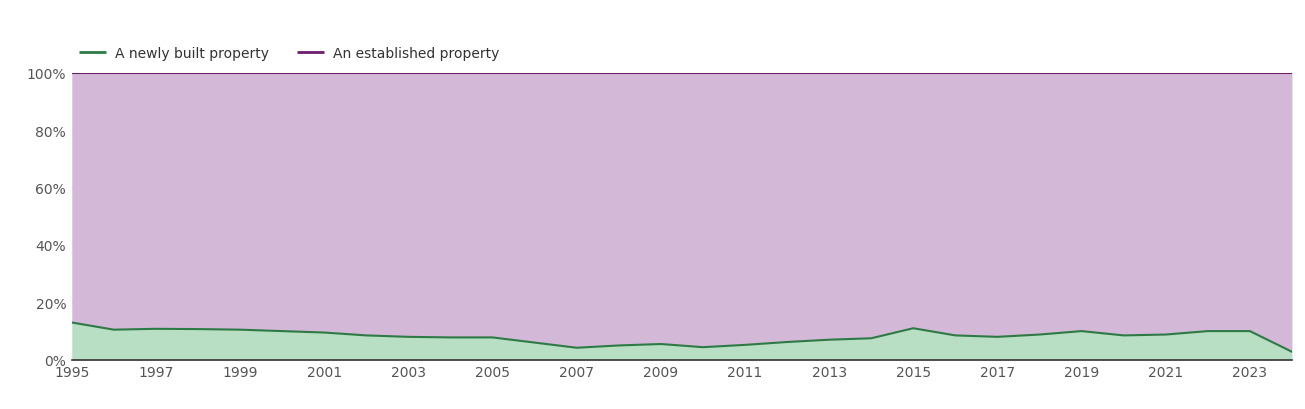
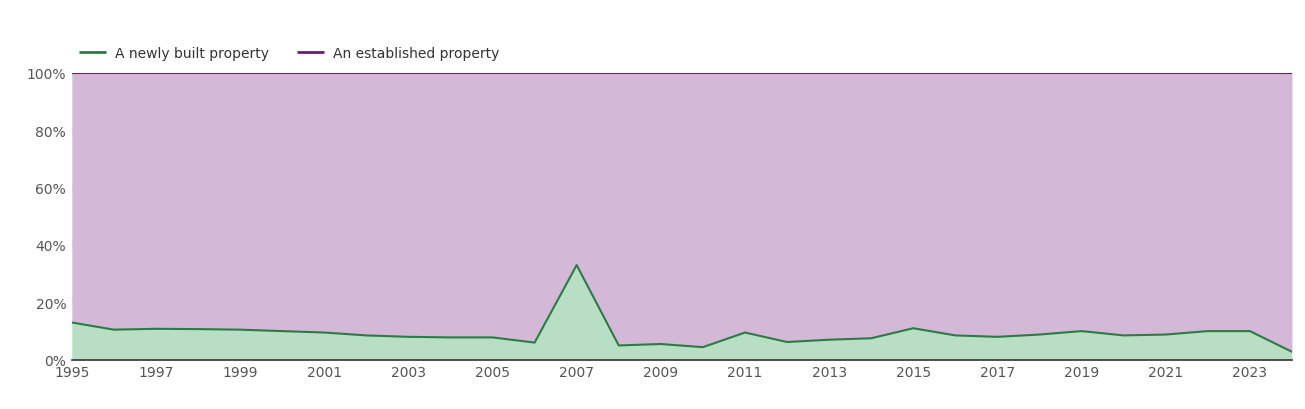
A newly built property/2007: 4.2% -> 33.0%
A newly built property/2011: 5.2% -> 9.5%
